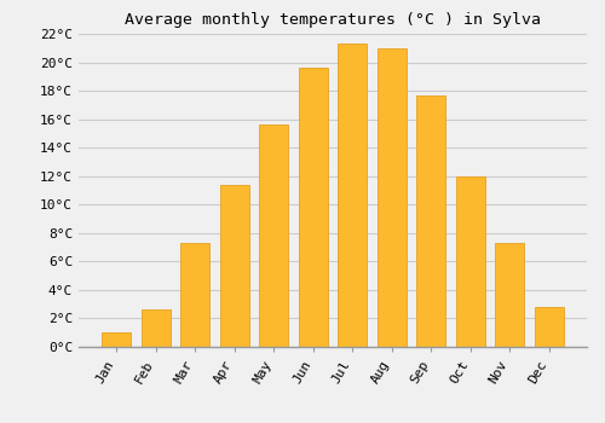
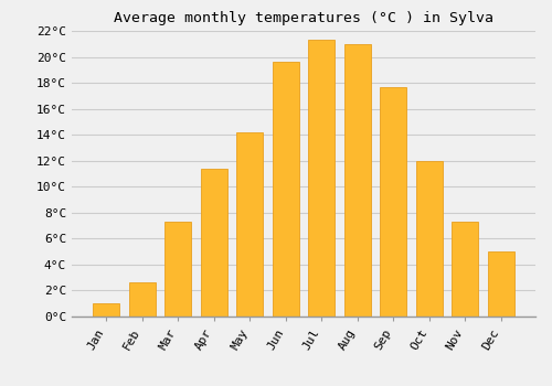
May: 15.6°C -> 14.2°C
Dec: 2.8°C -> 5.0°C
